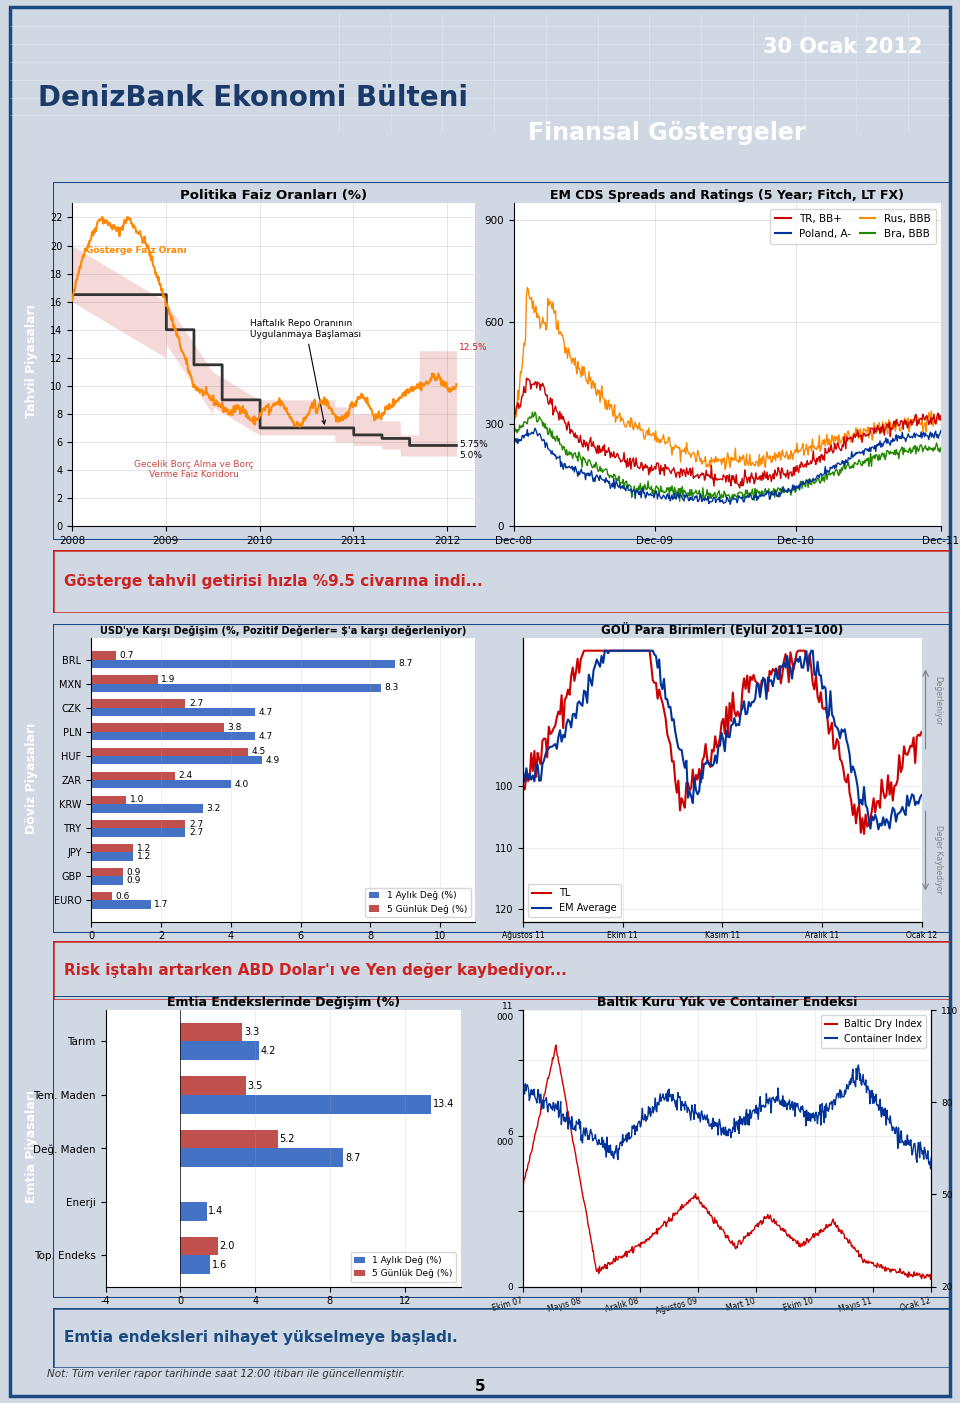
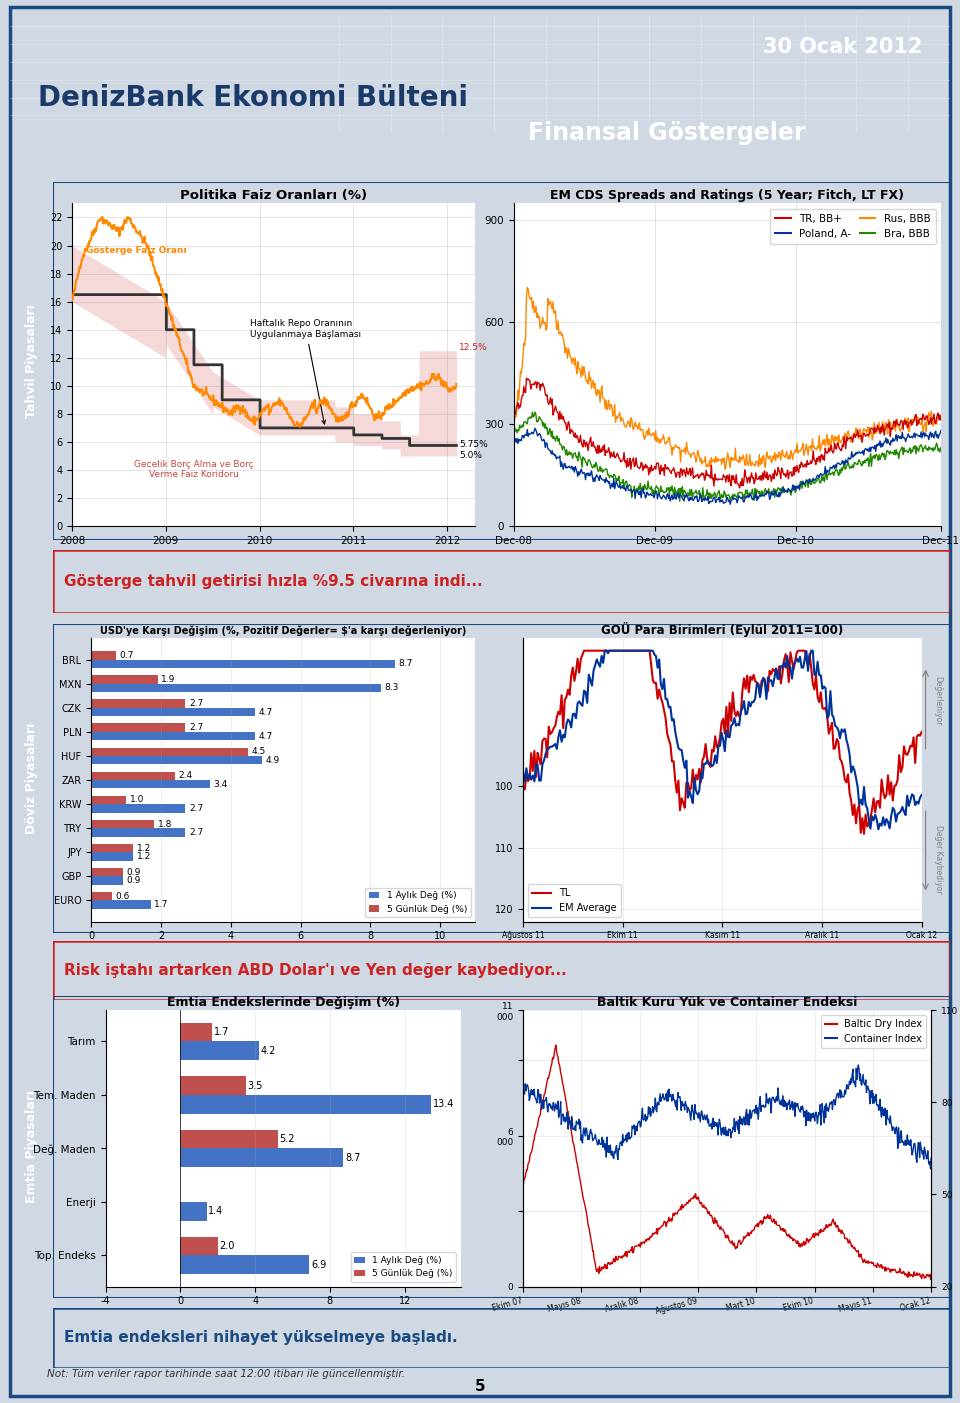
5 Günlük Değ (%)/PLN: 3.8 -> 2.7
1 Aylık Değ (%)/ZAR: 4.0 -> 3.4
1 Aylık Değ (%)/KRW: 3.2 -> 2.7
5 Günlük Değ (%)/TRY: 2.7 -> 1.8
Emtia Endekslerinde Değişim (%)/5 Günlük Değ (%)/Tarım: 3.3 -> 1.7
Emtia Endekslerinde Değişim (%)/1 Aylık Değ (%)/Top. Endeks: 1.6 -> 6.9
